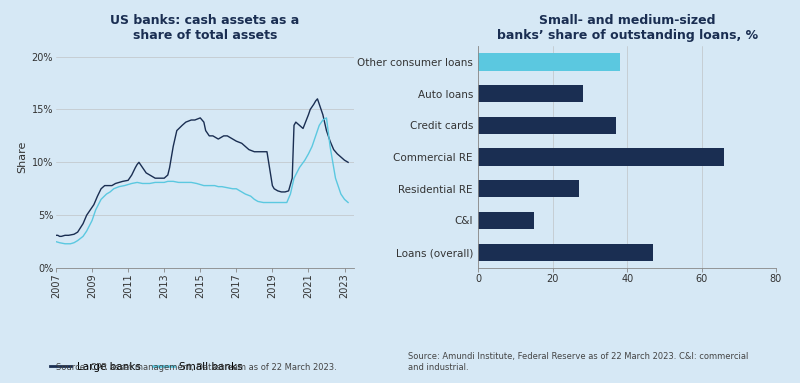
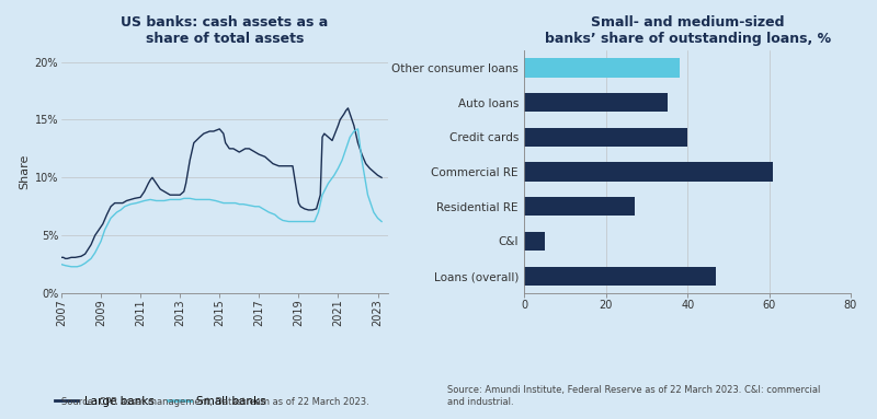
Small- and medium-sized banks’ share of outstanding loans, %/Auto loans: 28 -> 35
Small- and medium-sized banks’ share of outstanding loans, %/Credit cards: 37 -> 40
Small- and medium-sized banks’ share of outstanding loans, %/Commercial RE: 66 -> 61
Small- and medium-sized banks’ share of outstanding loans, %/C&I: 15 -> 5
